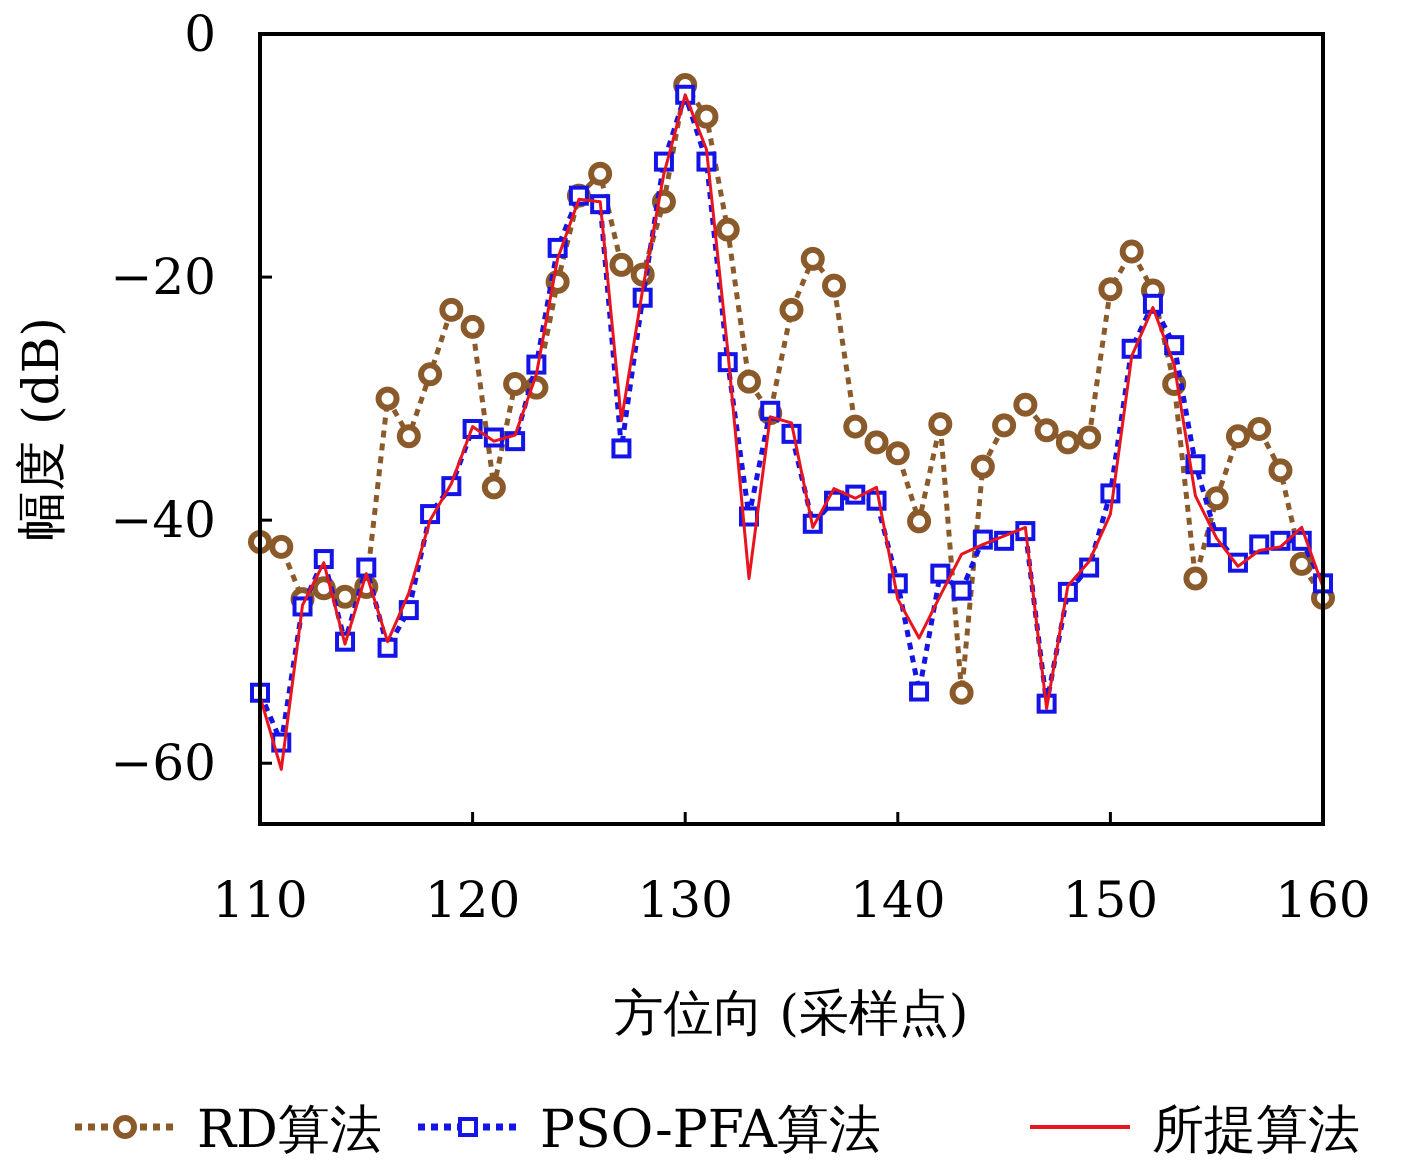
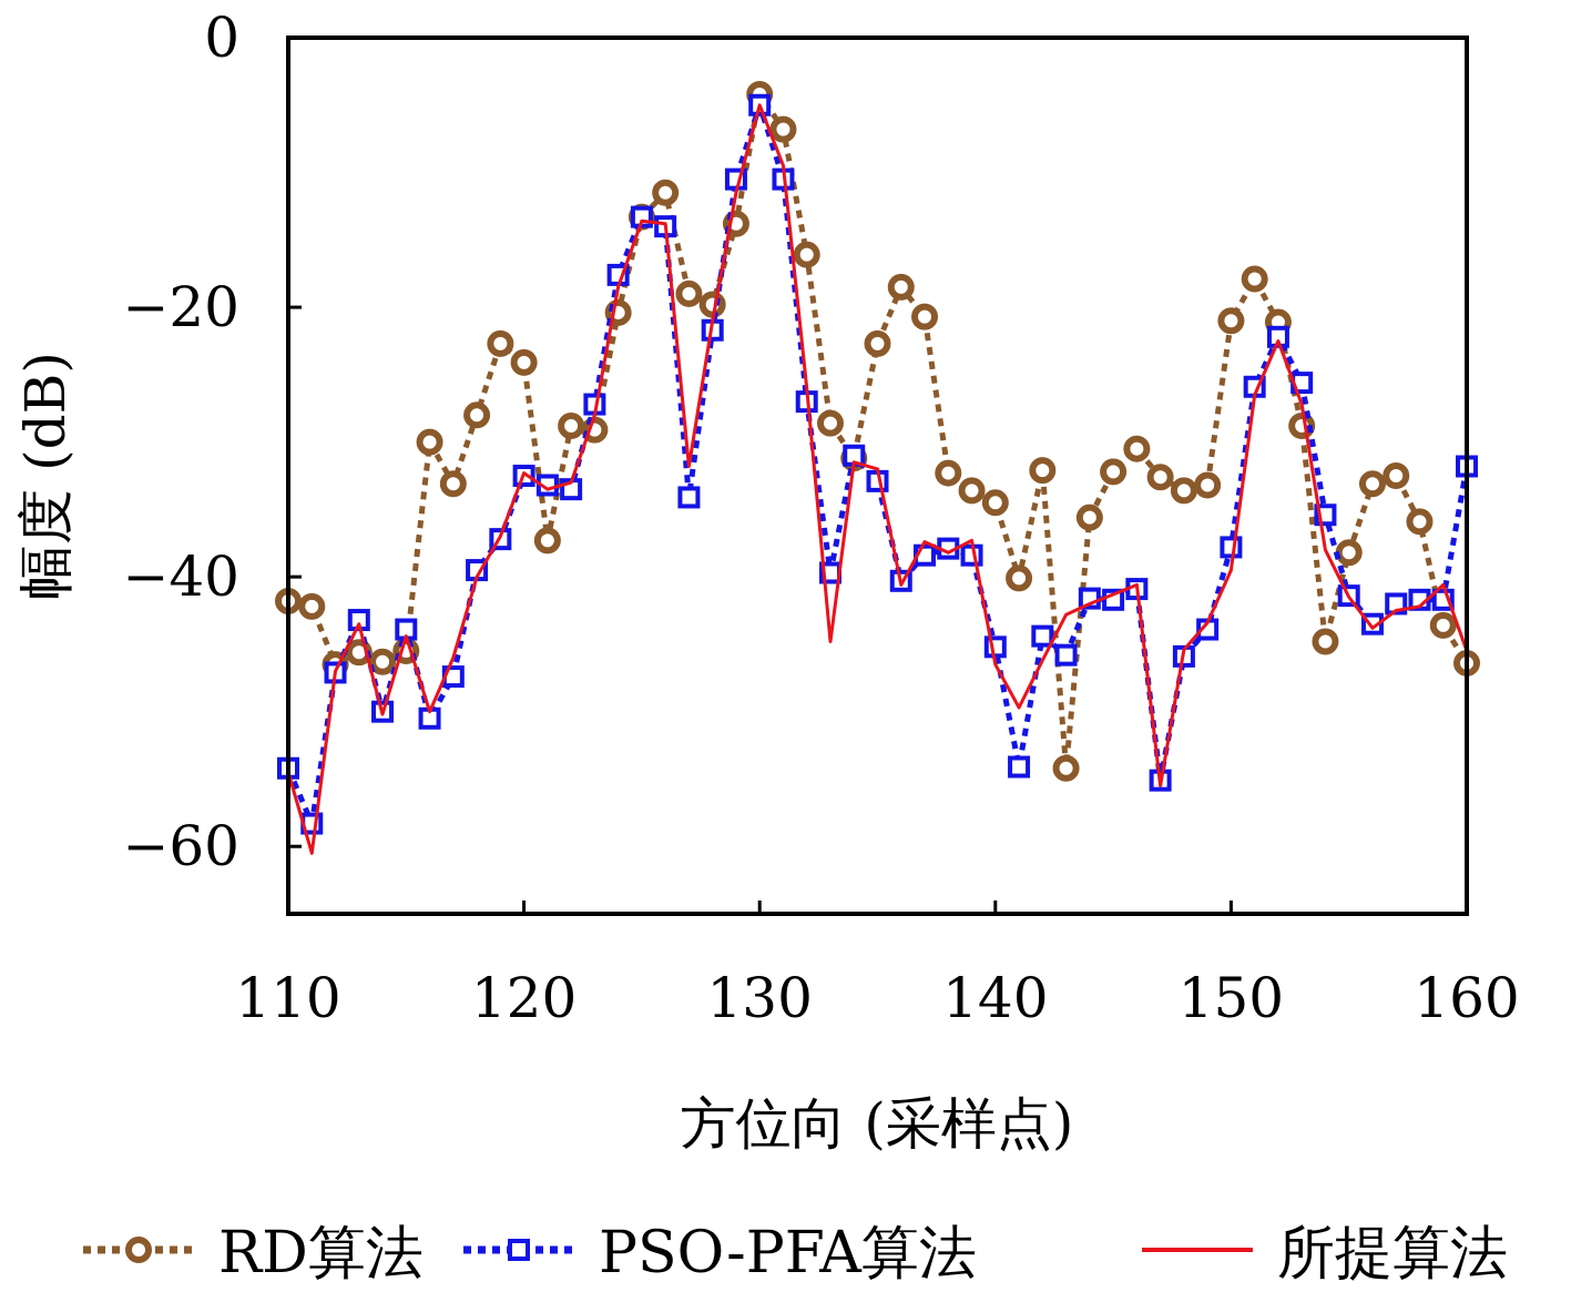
PSO-PFA算法/160: -45.2 -> -31.8
